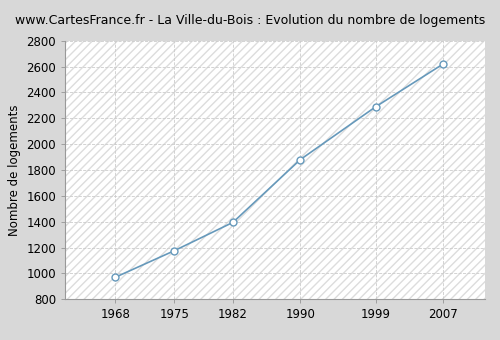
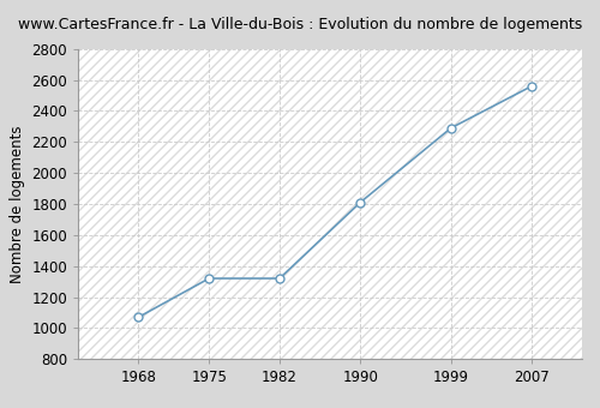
1968: 970 -> 1070
1975: 1180 -> 1320
1982: 1400 -> 1320
1990: 1880 -> 1810
2007: 2620 -> 2560
